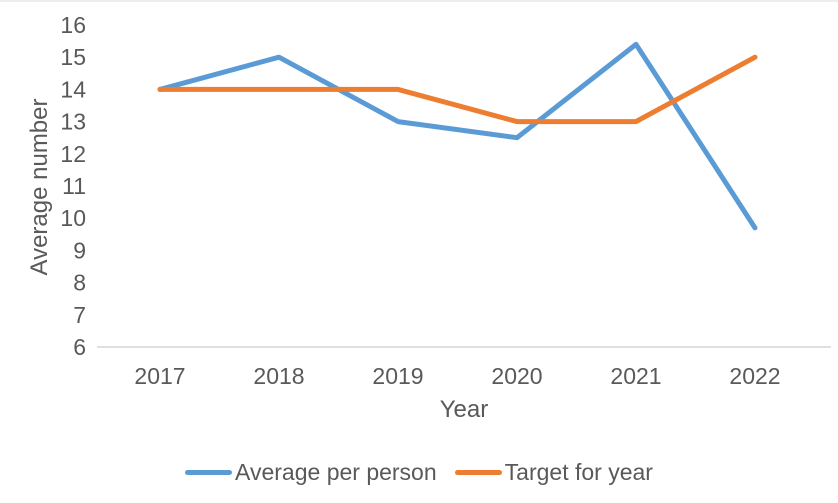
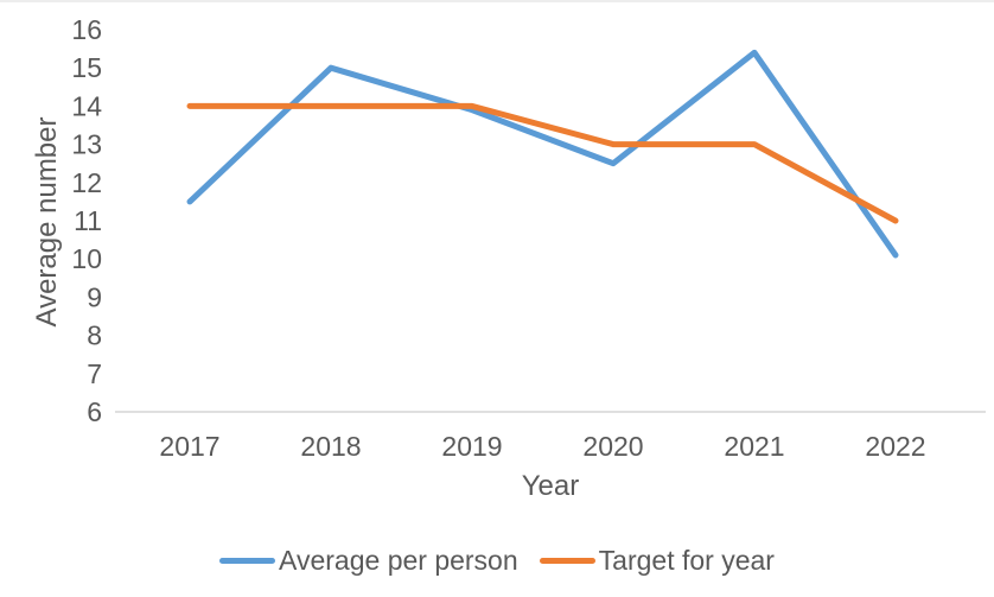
Average per person/2017: 14.0 -> 11.5
Average per person/2019: 13.0 -> 13.9
Average per person/2022: 9.7 -> 10.1
Target for year/2022: 15 -> 11
